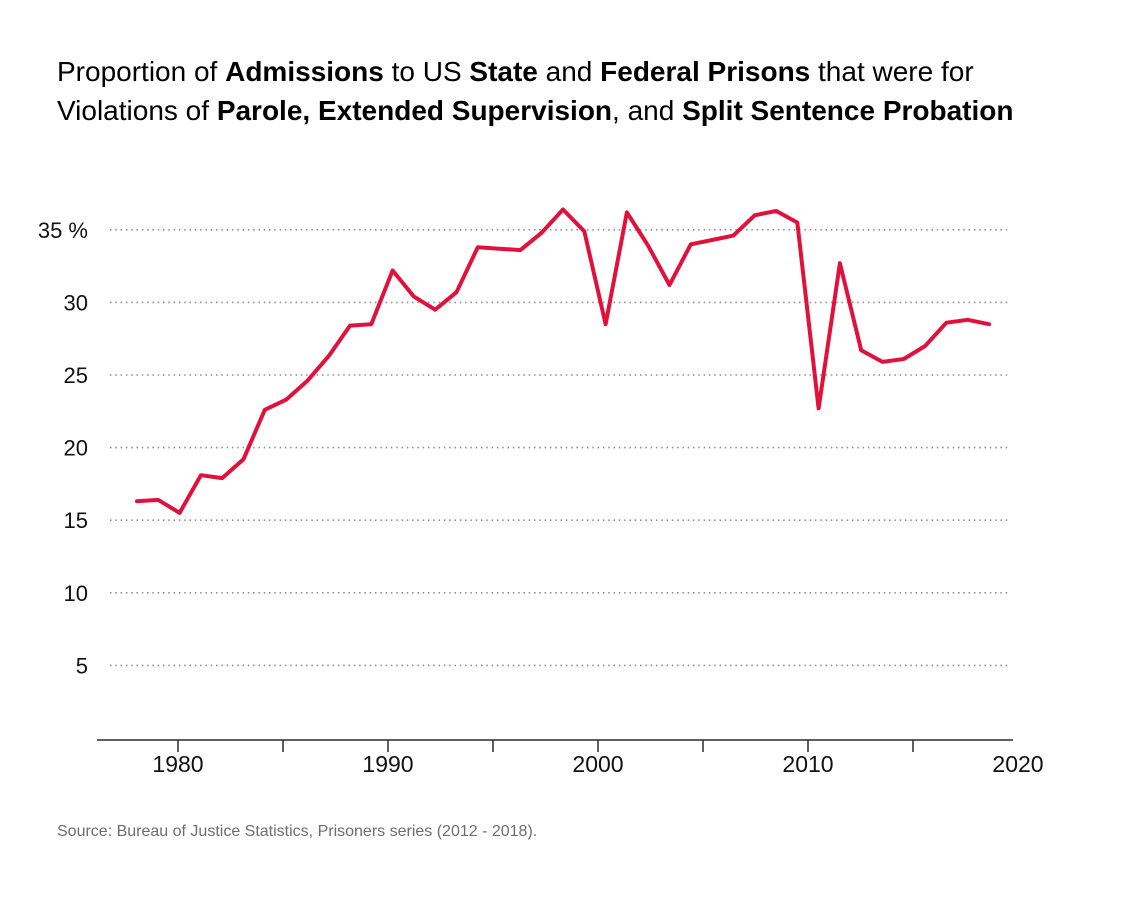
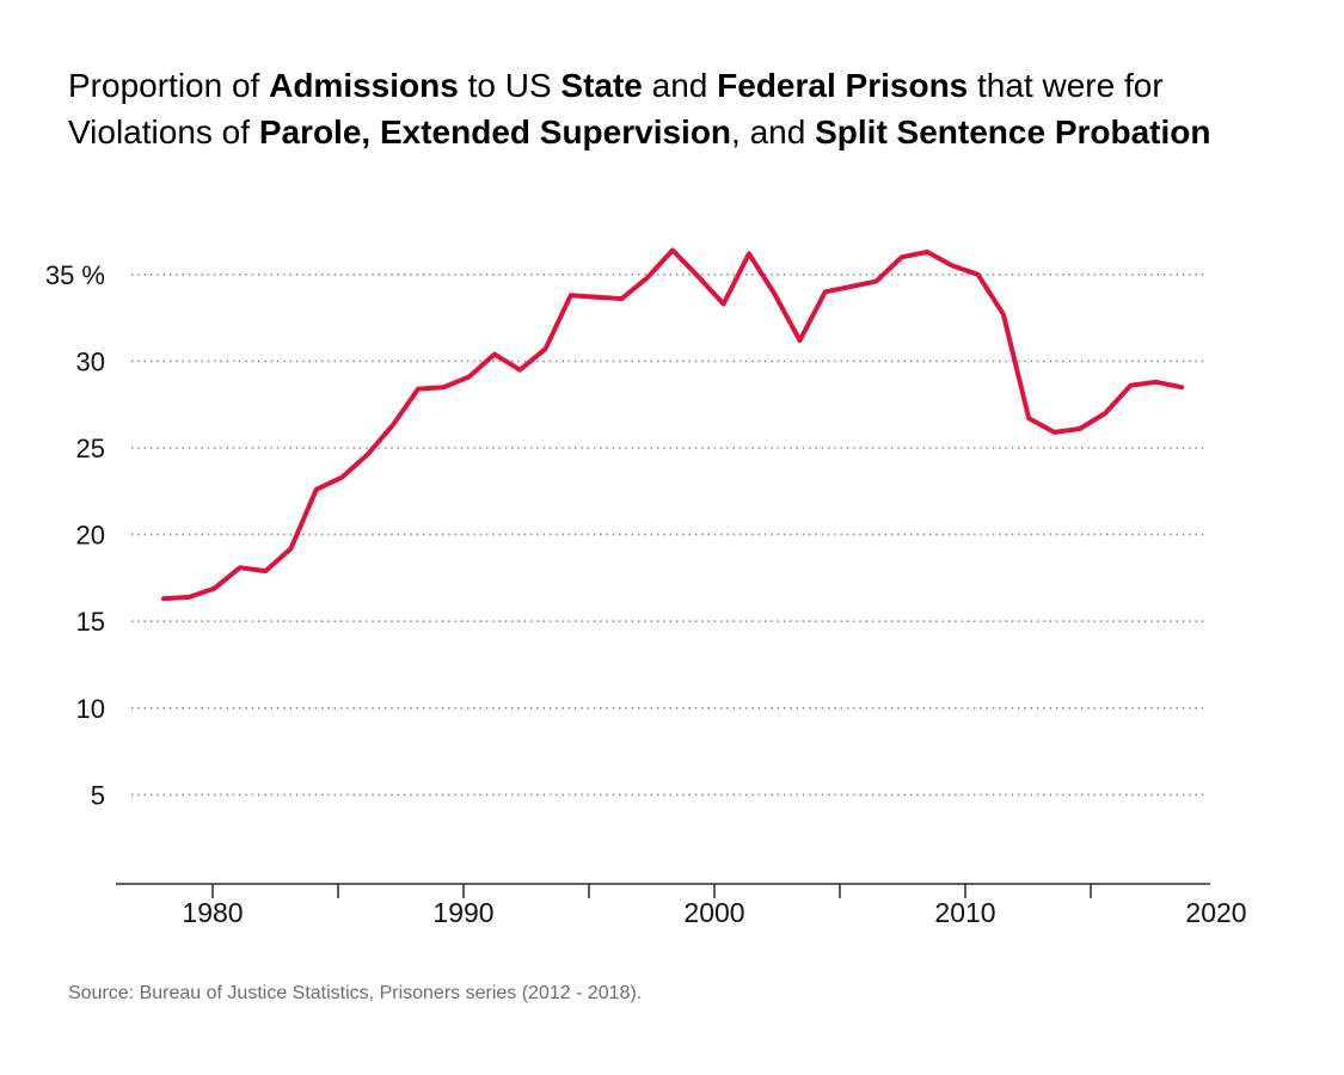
1980: 15.5% -> 16.9%
1990: 32.2% -> 29.1%
2000: 28.5% -> 33.3%
2010: 22.7% -> 35.0%
